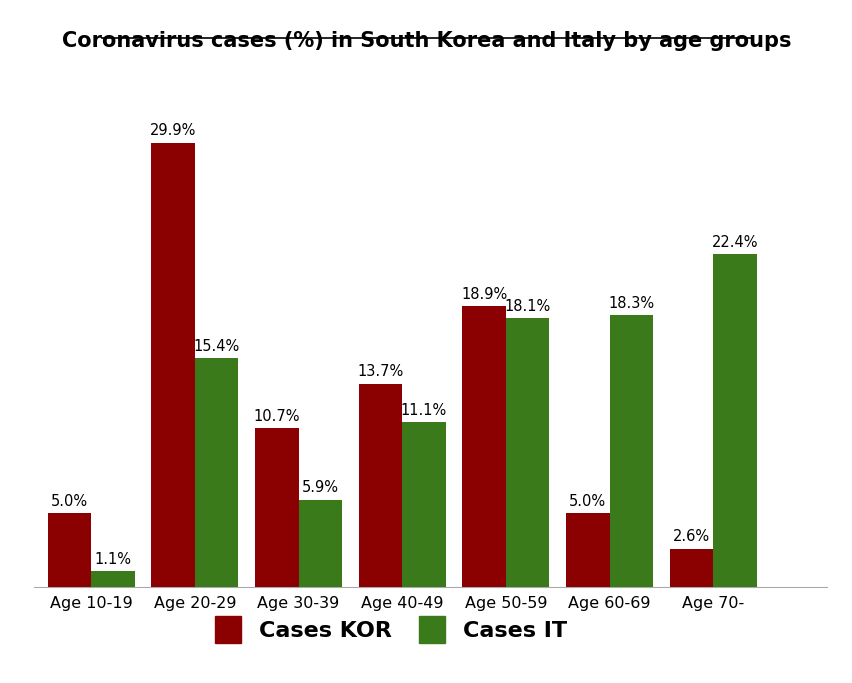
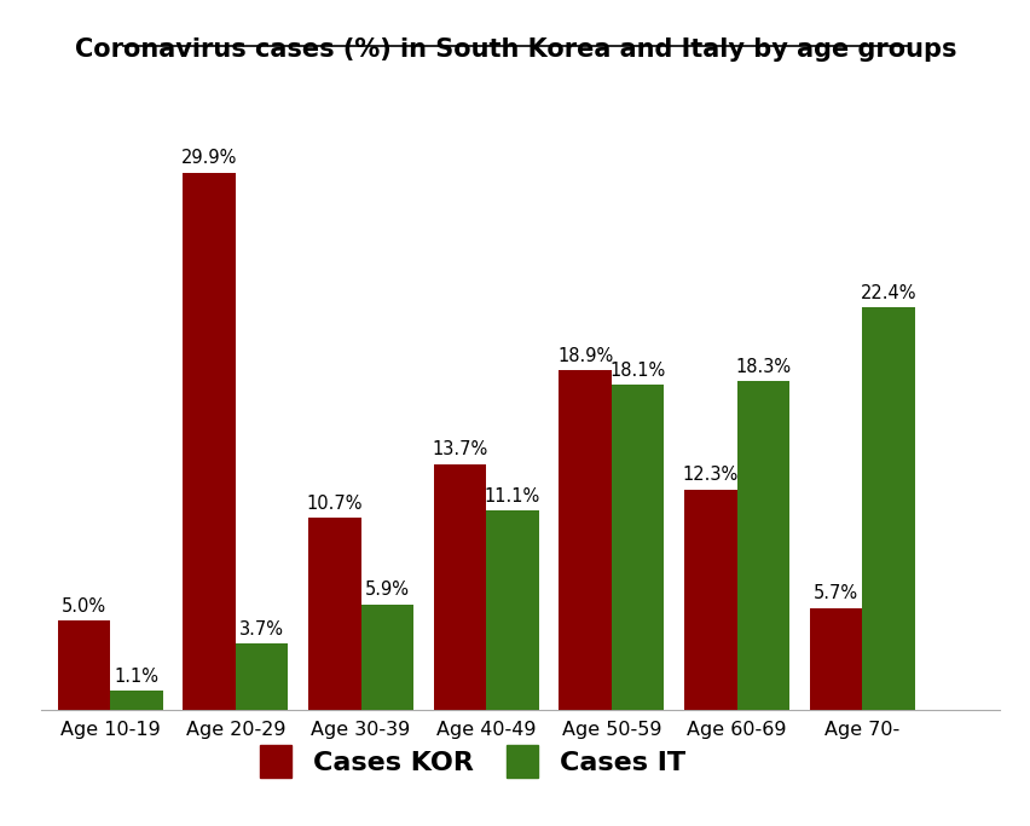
Cases IT/Age 20-29: 15.4% -> 3.7%
Cases KOR/Age 60-69: 5.0% -> 12.3%
Cases KOR/Age 70-: 2.6% -> 5.7%
